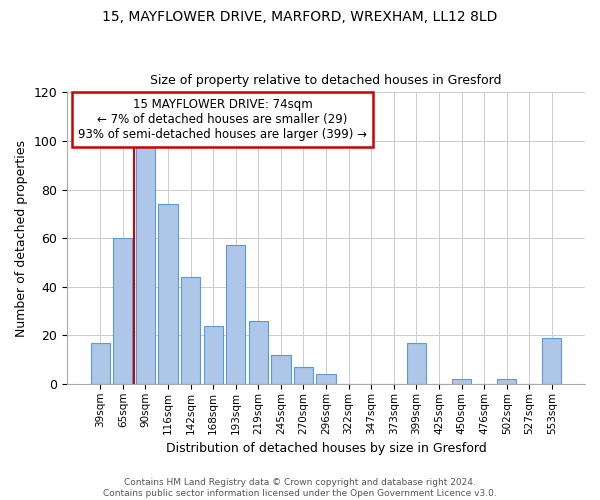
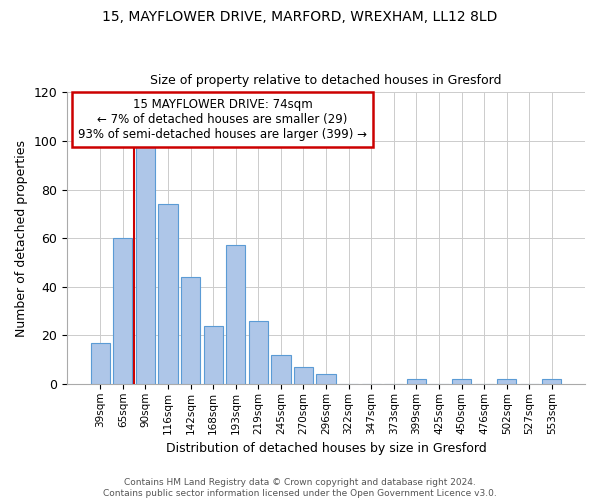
399sqm: 17 -> 2
553sqm: 19 -> 2
